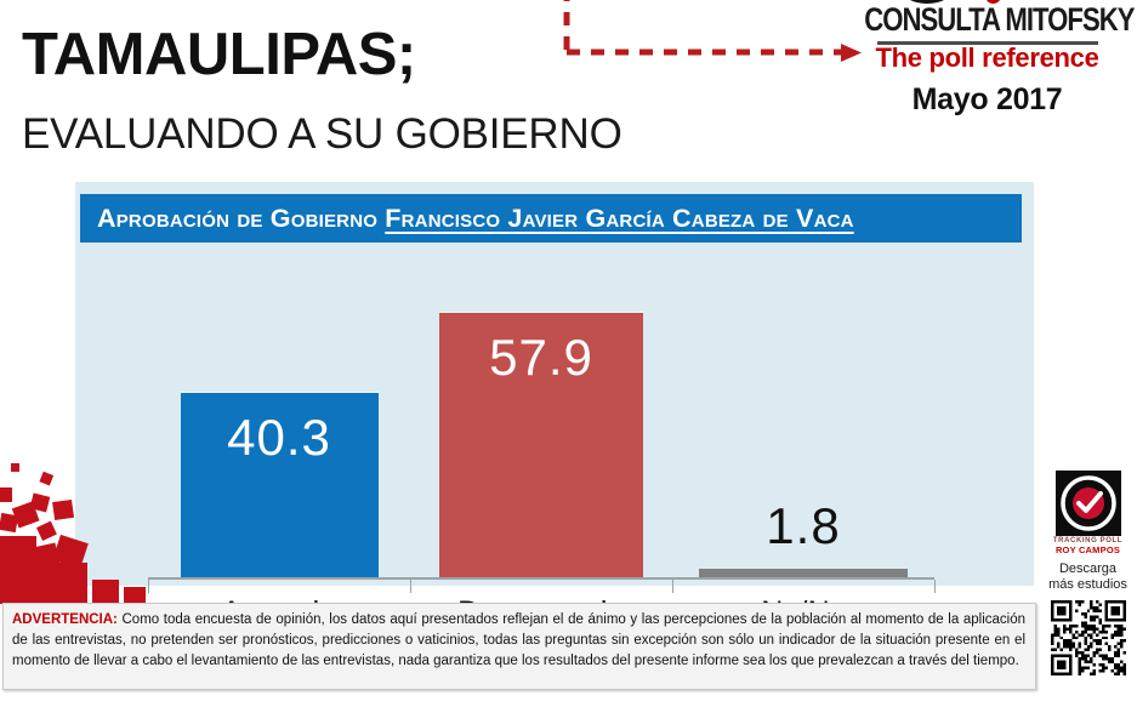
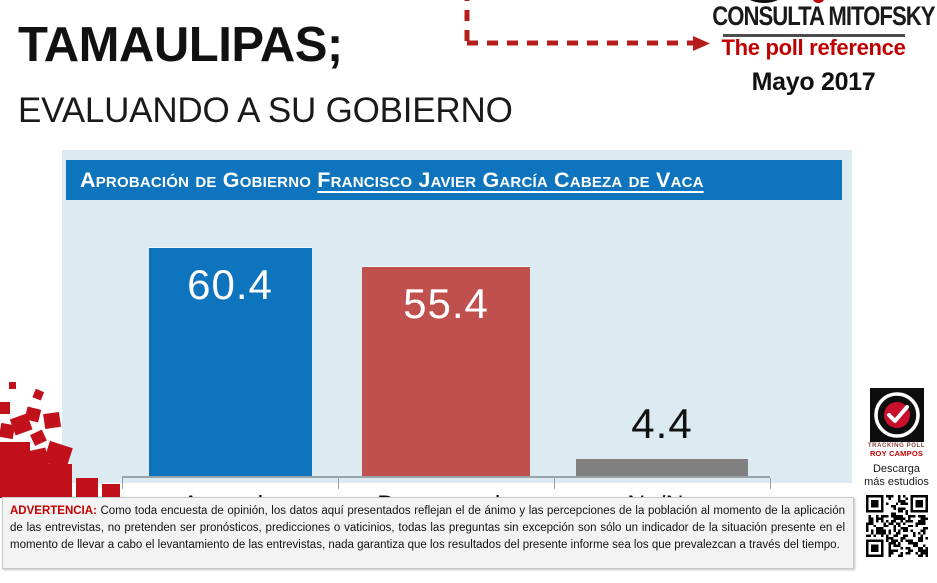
Acuerdo: 40.3 -> 60.4
Desacuerdo: 57.9 -> 55.4
Ns/Nc: 1.8 -> 4.4
